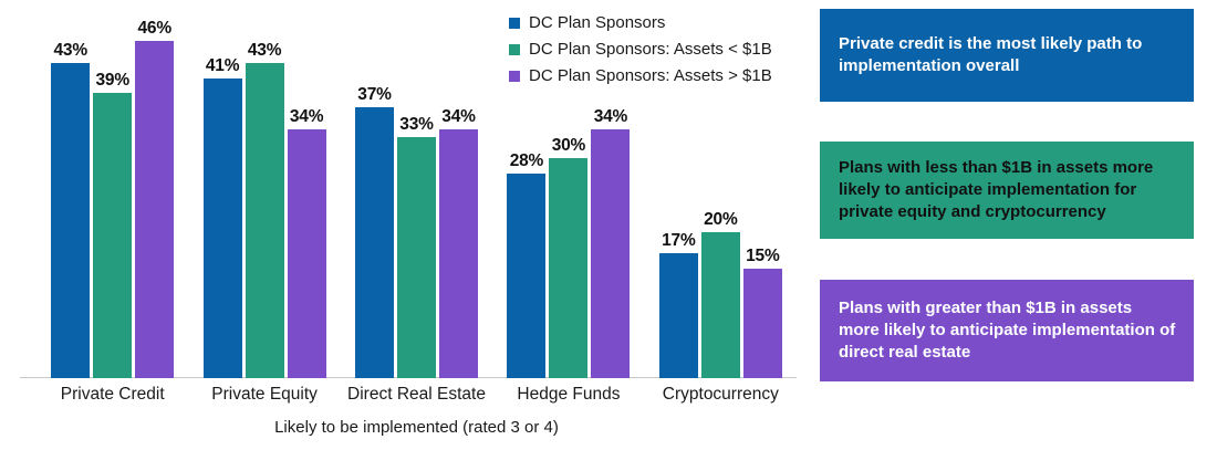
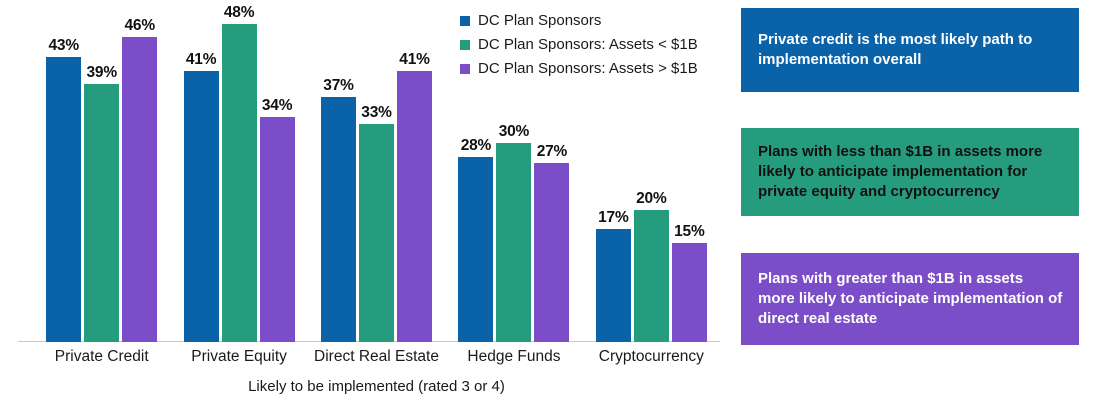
DC Plan Sponsors: Assets < $1B/Private Equity: 43% -> 48%
DC Plan Sponsors: Assets > $1B/Direct Real Estate: 34% -> 41%
DC Plan Sponsors: Assets > $1B/Hedge Funds: 34% -> 27%
